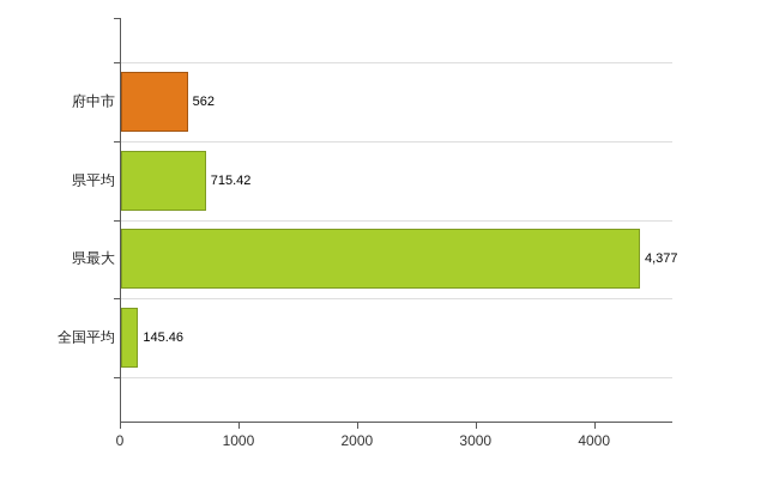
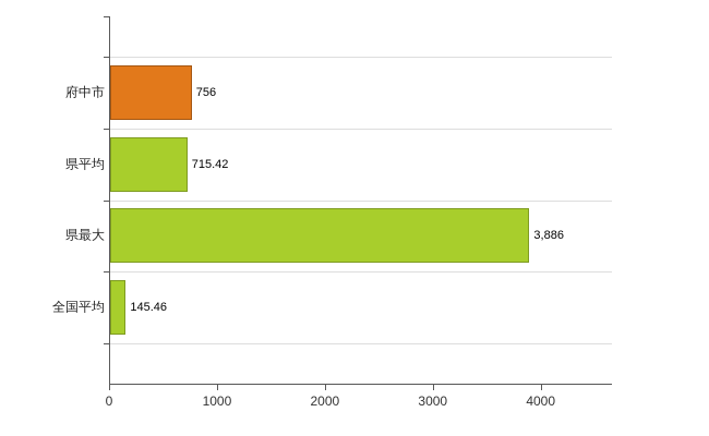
府中市: 562 -> 756
県最大: 4,377 -> 3,886
